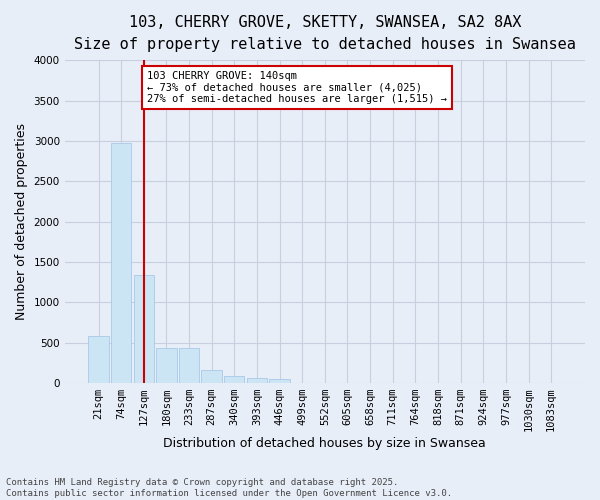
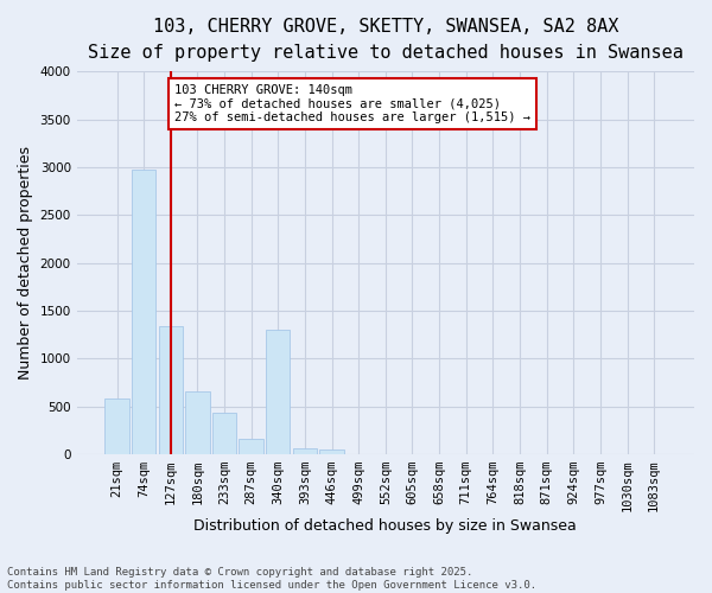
180sqm: 430 -> 660
340sqm: 80 -> 1300
